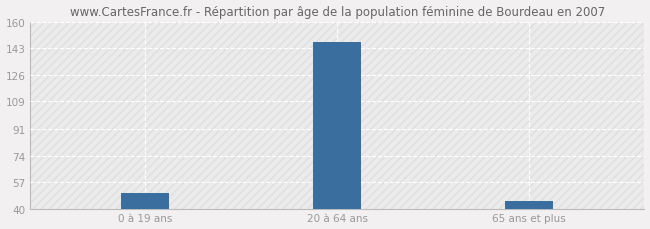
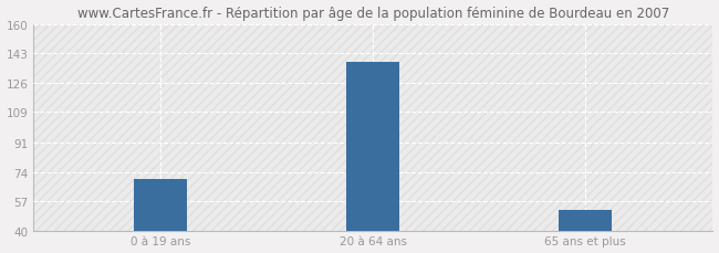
0 à 19 ans: 50 -> 70
20 à 64 ans: 147 -> 138
65 ans et plus: 45 -> 52
